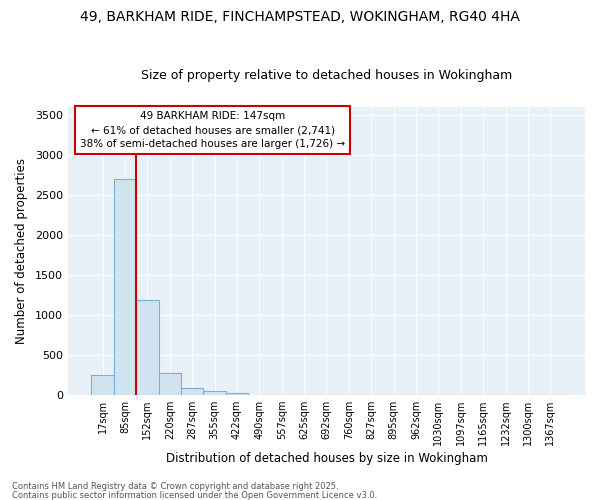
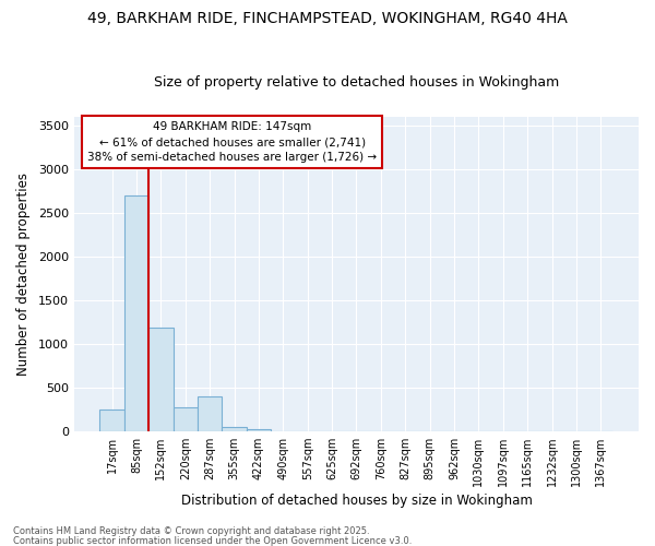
287sqm: 80 -> 400
